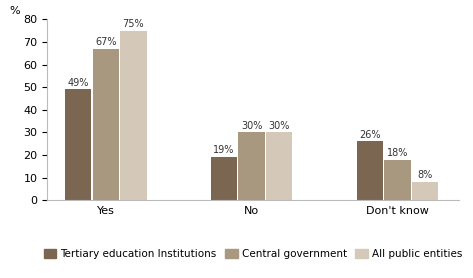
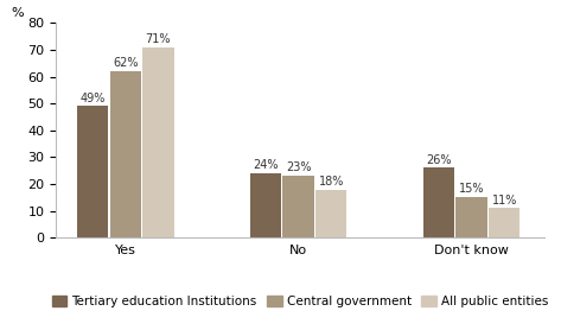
Central government/Yes: 67% -> 62%
All public entities/Yes: 75% -> 71%
Tertiary education Institutions/No: 19% -> 24%
Central government/No: 30% -> 23%
All public entities/No: 30% -> 18%
Central government/Don't know: 18% -> 15%
All public entities/Don't know: 8% -> 11%
